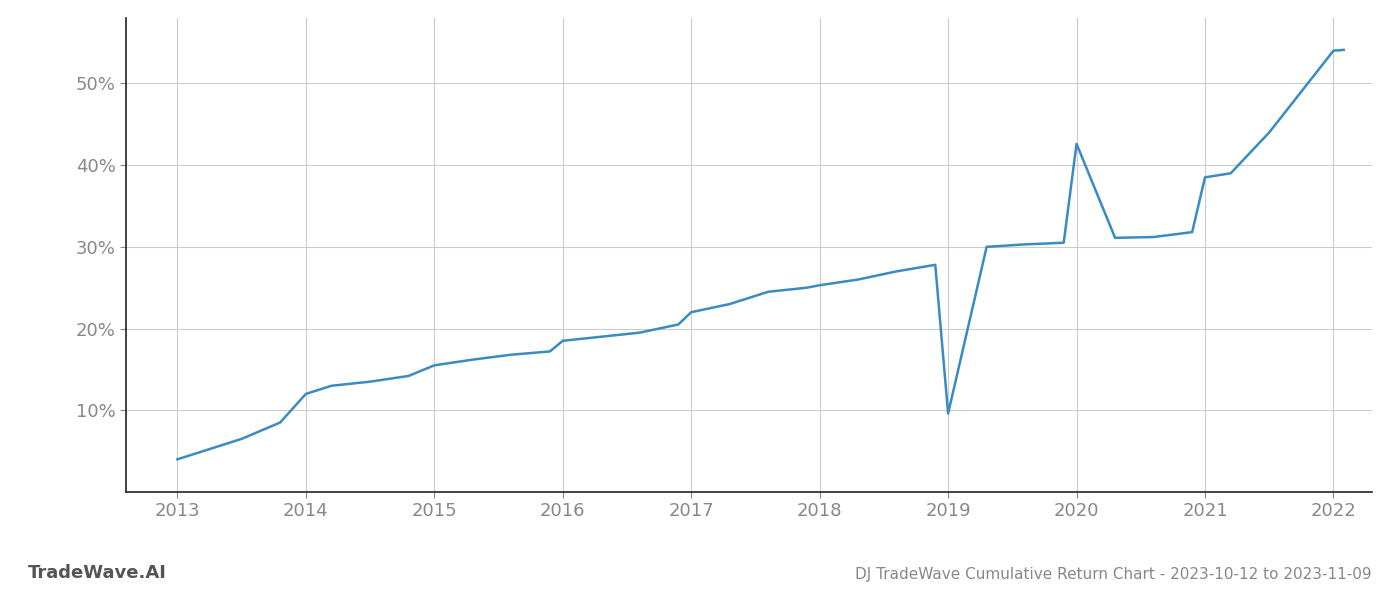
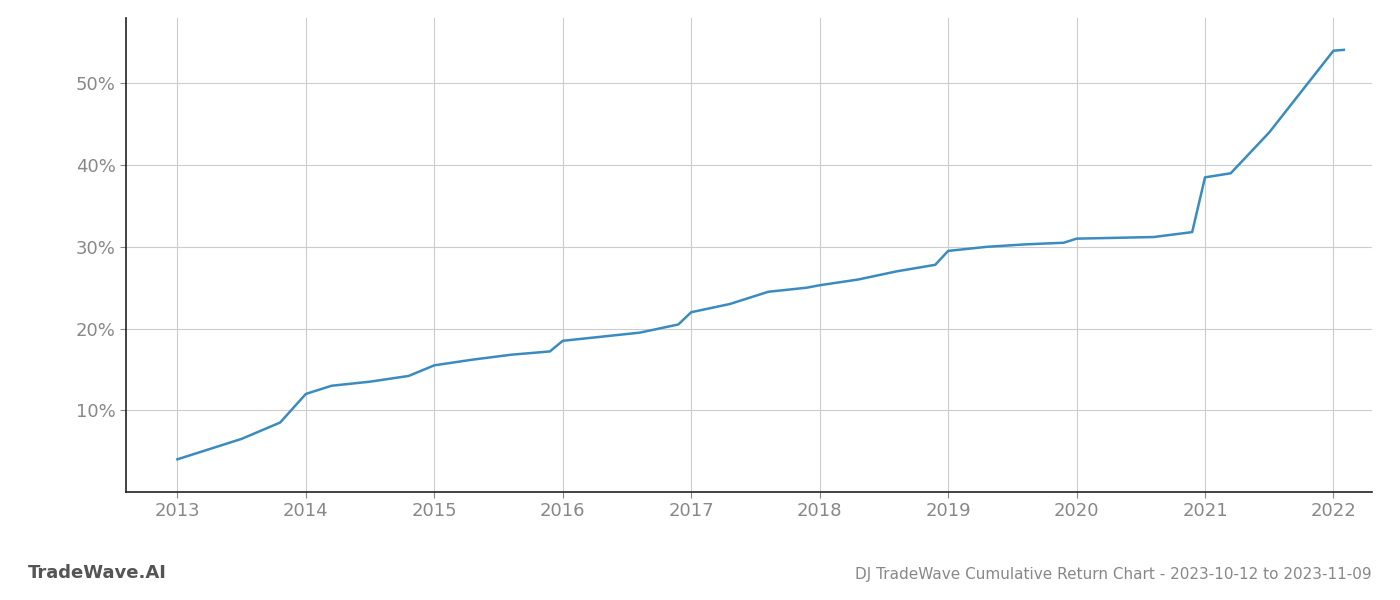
2019: 9.6% -> 29.5%
2020: 42.6% -> 31.0%
